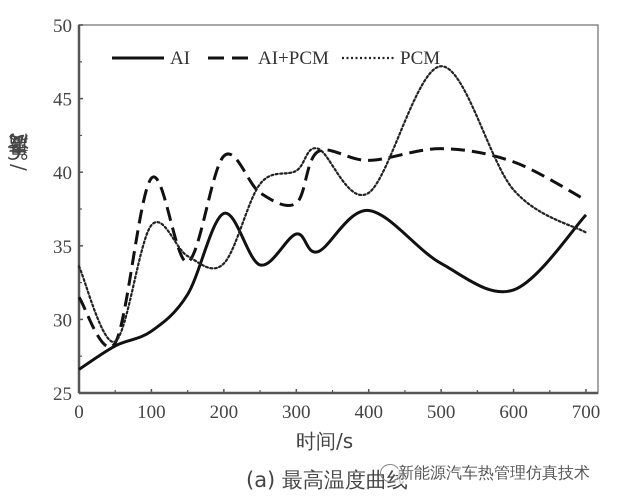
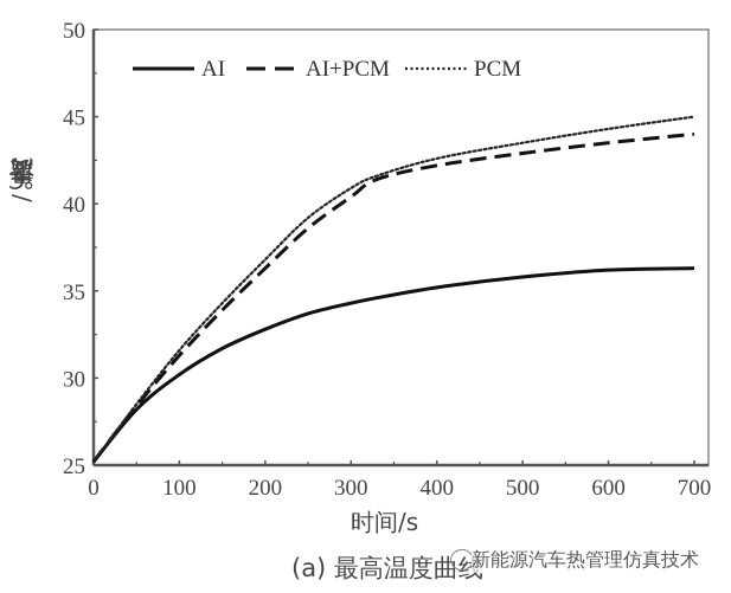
AI/0: 26.6 -> 25.2
AI+PCM/0: 31.5 -> 25.2
PCM/0: 33.6 -> 25.2
AI/100: 29.2 -> 30.2
AI+PCM/100: 39.6 -> 31.3
PCM/100: 36.4 -> 31.6
AI/200: 37.2 -> 32.8
AI+PCM/200: 41.1 -> 36.3
PCM/200: 33.8 -> 36.8
AI/300: 35.8 -> 34.3
AI+PCM/300: 37.9 -> 40.4
PCM/300: 40.1 -> 40.9
AI/400: 37.4 -> 35.2
AI+PCM/400: 40.8 -> 42.2
PCM/400: 38.6 -> 42.6
AI/500: 33.8 -> 35.8
AI+PCM/500: 41.6 -> 42.9
PCM/500: 47.2 -> 43.5
AI/600: 32.0 -> 36.2
AI+PCM/600: 40.7 -> 43.5
PCM/600: 38.8 -> 44.3
AI/700: 37.1 -> 36.3
AI+PCM/700: 38.1 -> 44.0
PCM/700: 35.9 -> 45.0
